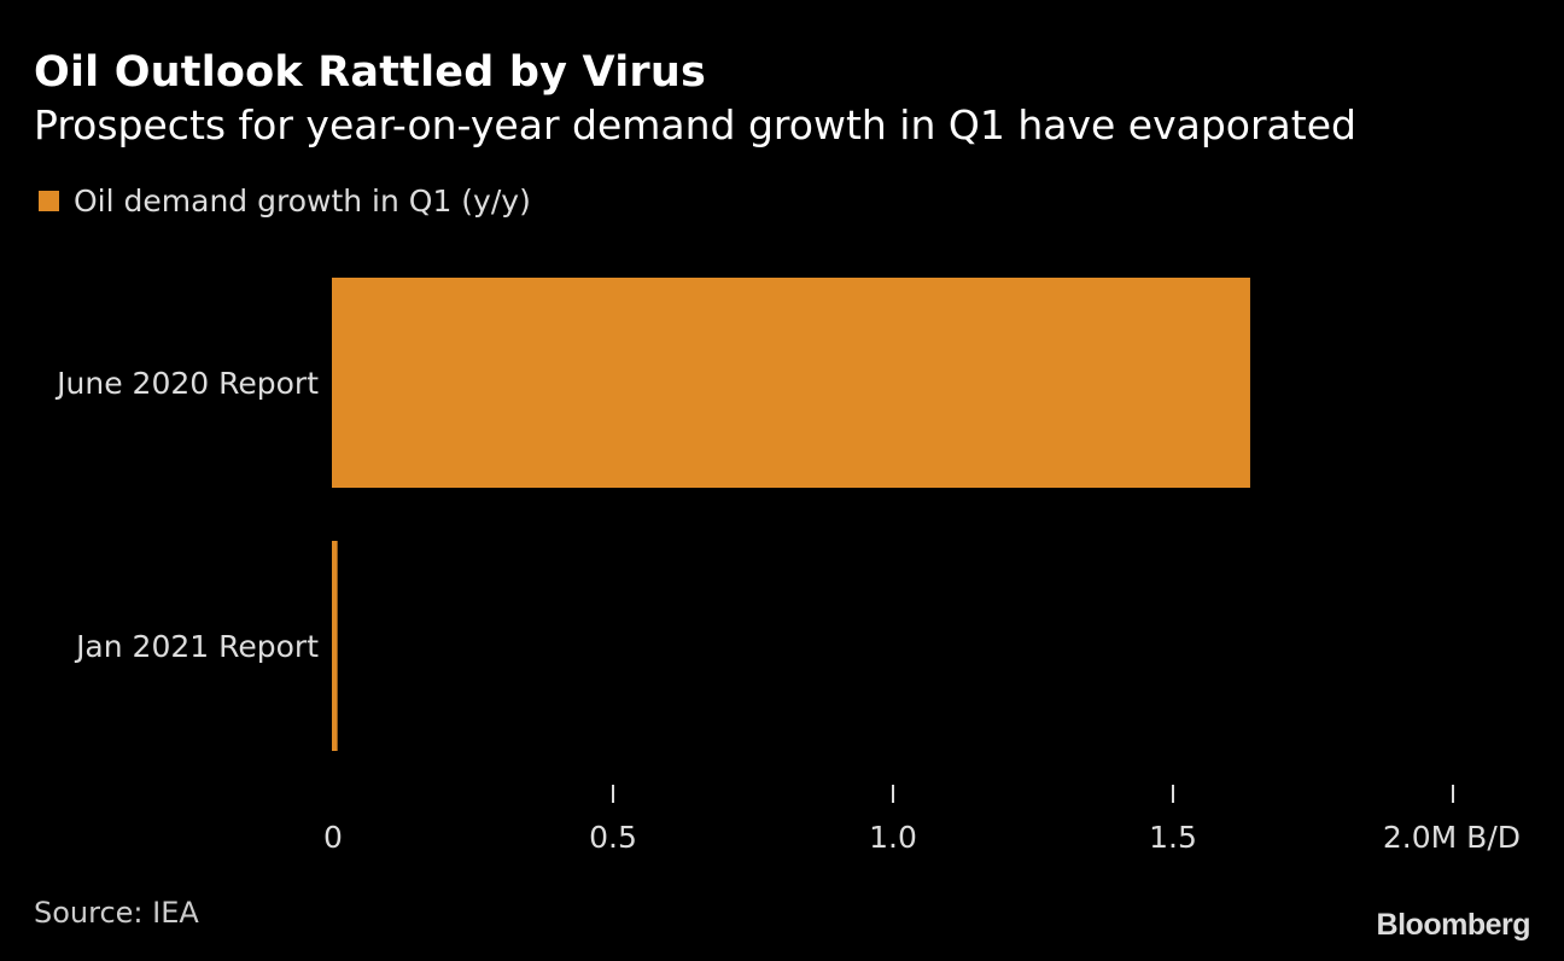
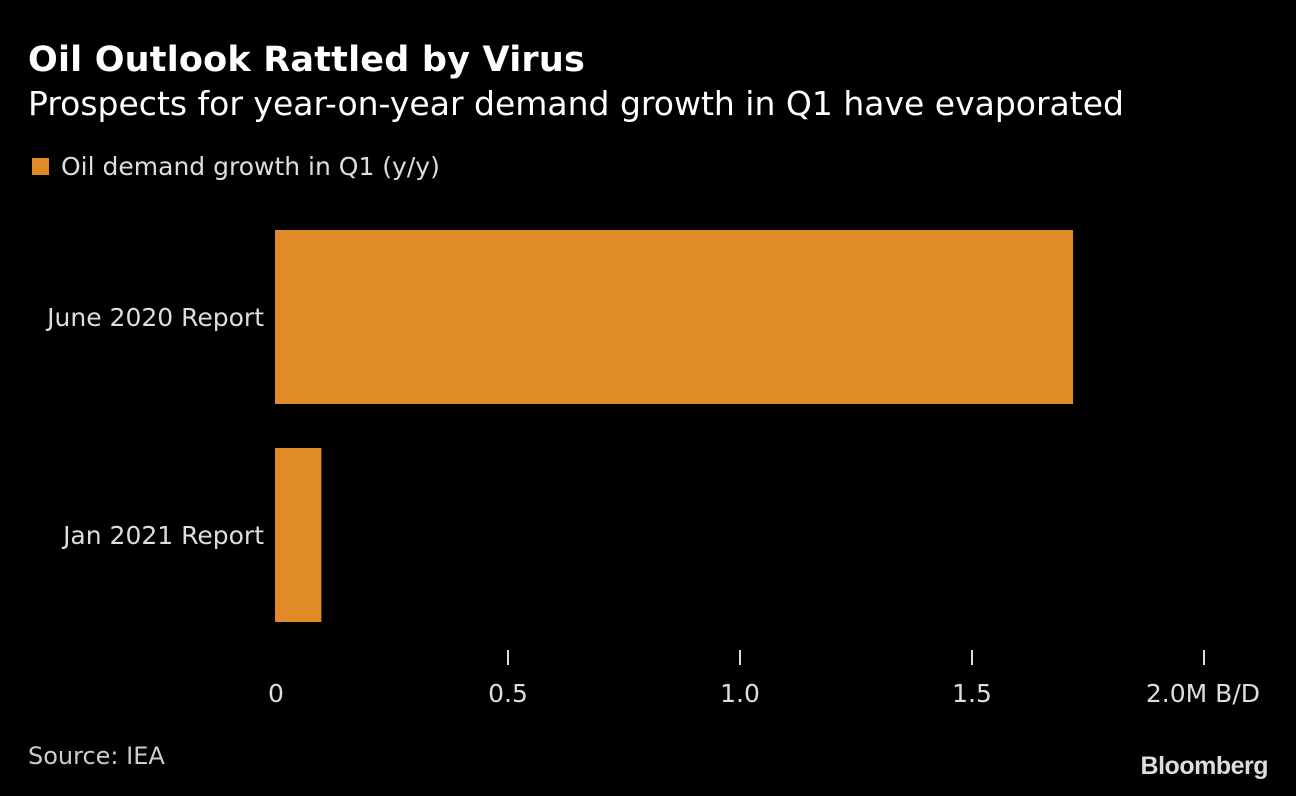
June 2020 Report: 1.64 -> 1.72
Jan 2021 Report: 0.01 -> 0.10
